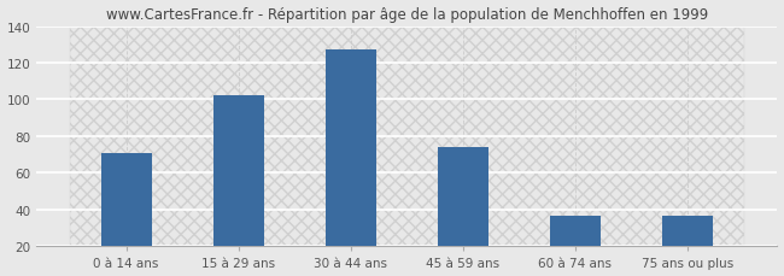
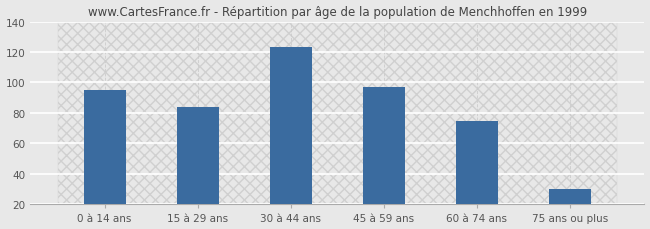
0 à 14 ans: 71 -> 95
15 à 29 ans: 102 -> 84
30 à 44 ans: 127 -> 123
45 à 59 ans: 74 -> 97
60 à 74 ans: 37 -> 75
75 ans ou plus: 37 -> 30
